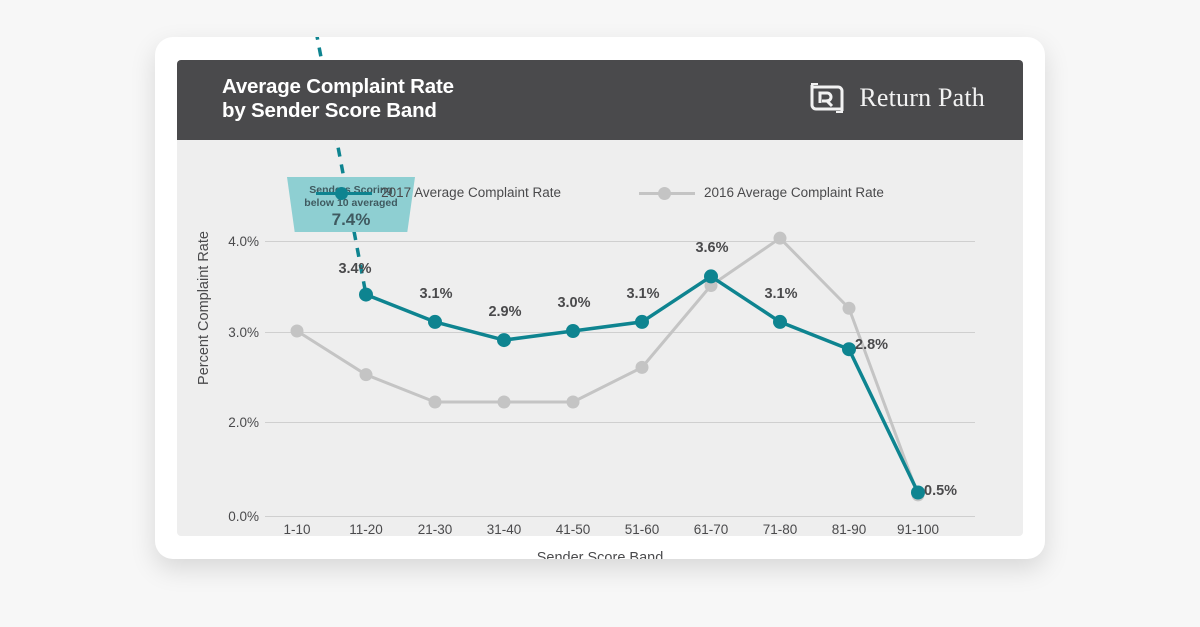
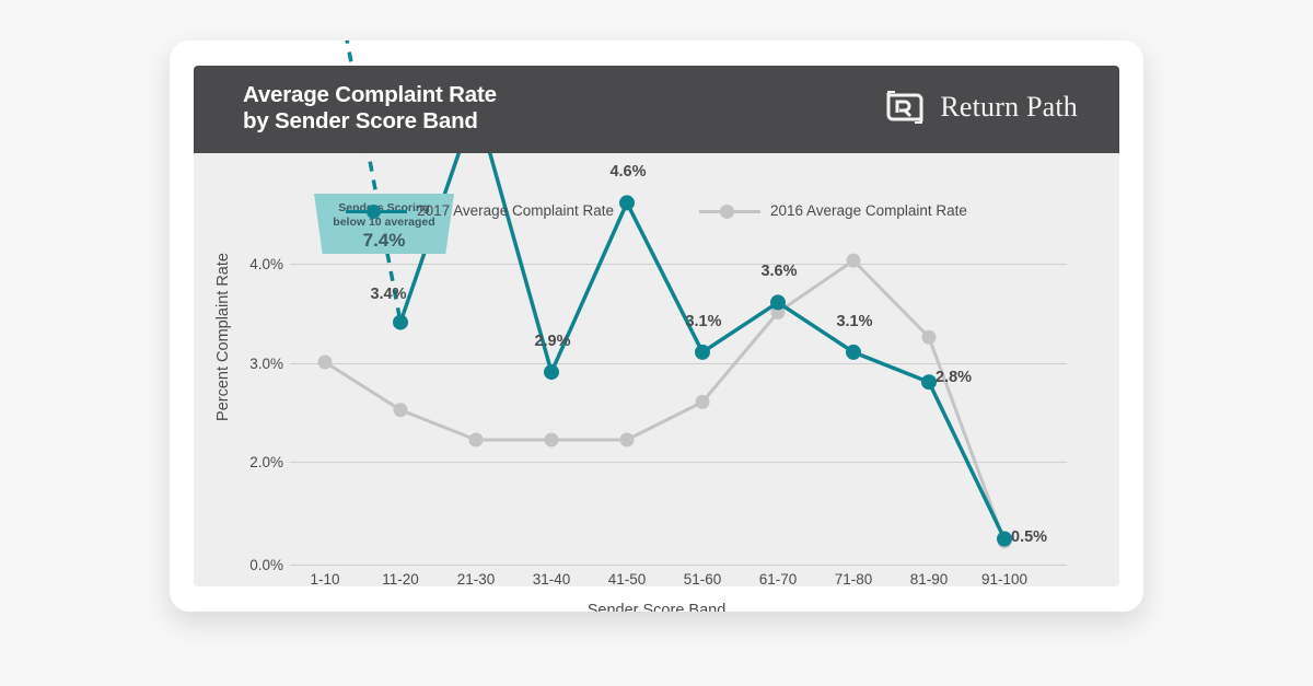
2017 Average Complaint Rate/21-30: 3.1% -> 5.6%
2017 Average Complaint Rate/41-50: 3.0% -> 4.6%
